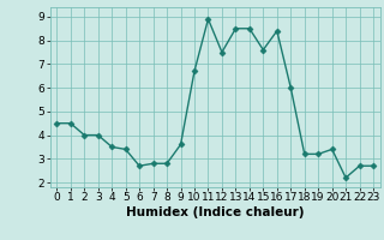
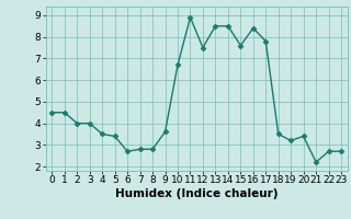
17: 6.0 -> 7.8
18: 3.2 -> 3.5
